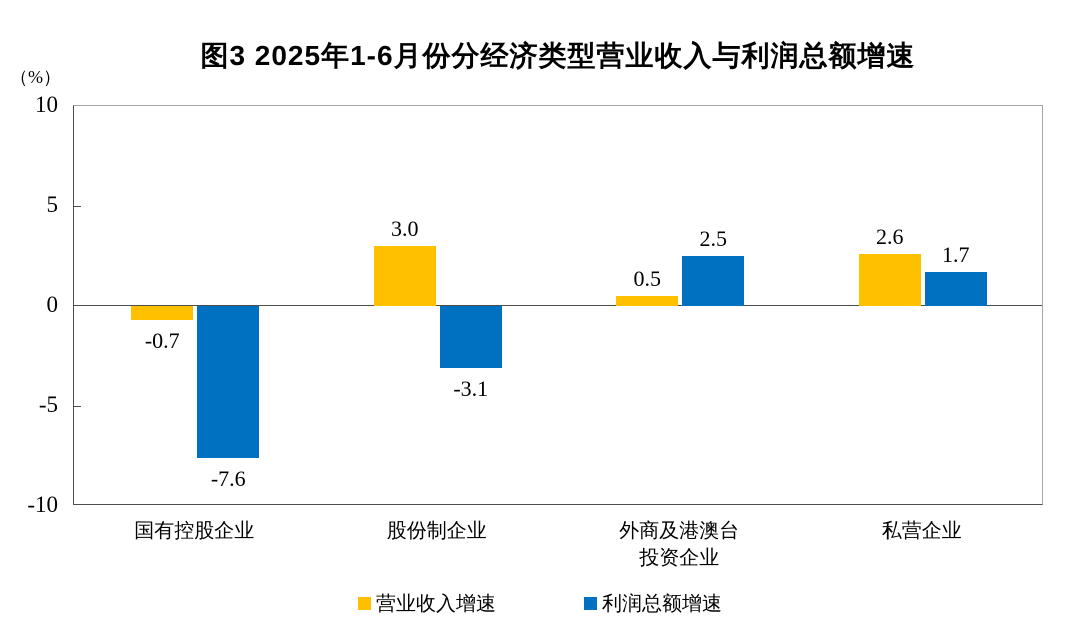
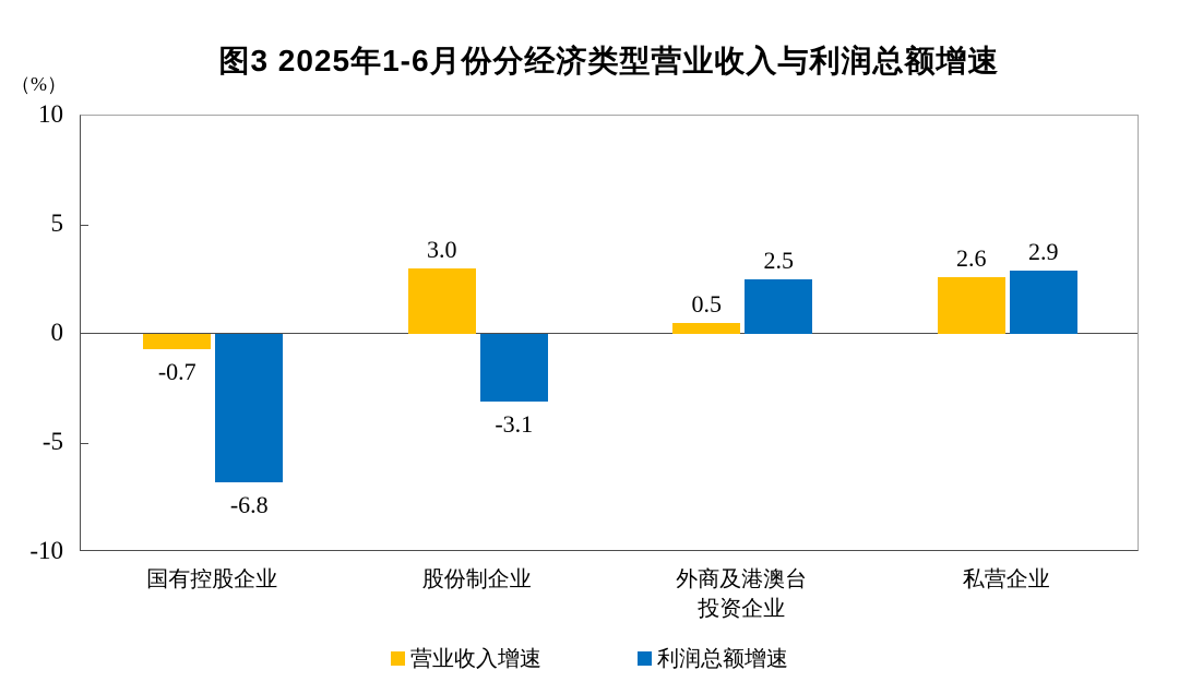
利润总额增速/国有控股企业: -7.6 -> -6.8
利润总额增速/私营企业: 1.7 -> 2.9
